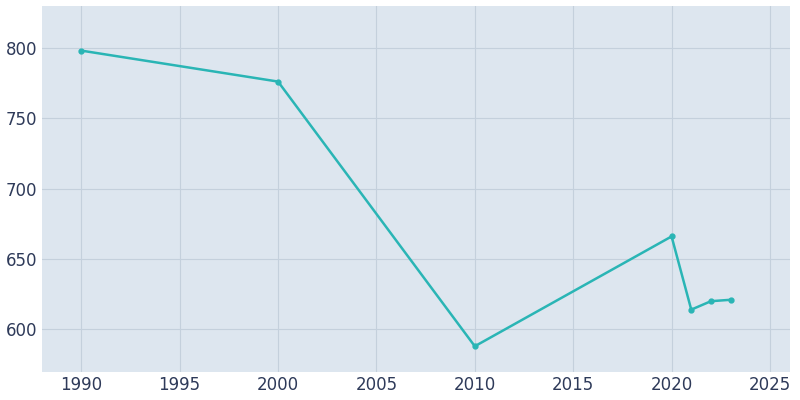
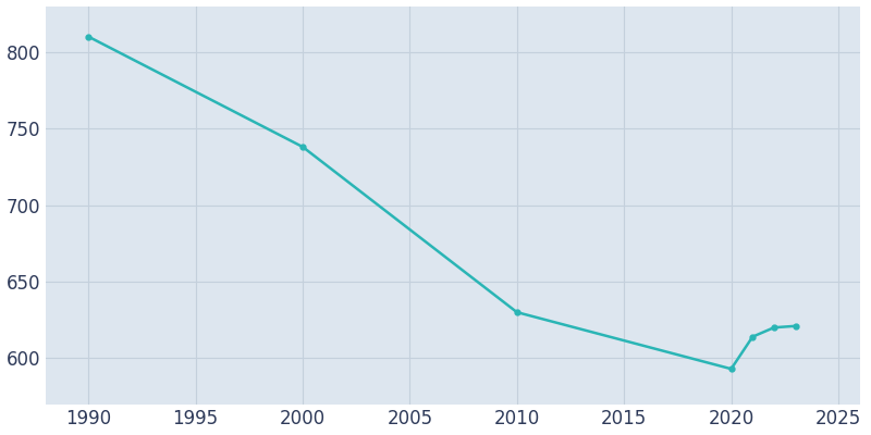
1990: 798 -> 810
2000: 776 -> 738
2010: 588 -> 630
2020: 666 -> 593
